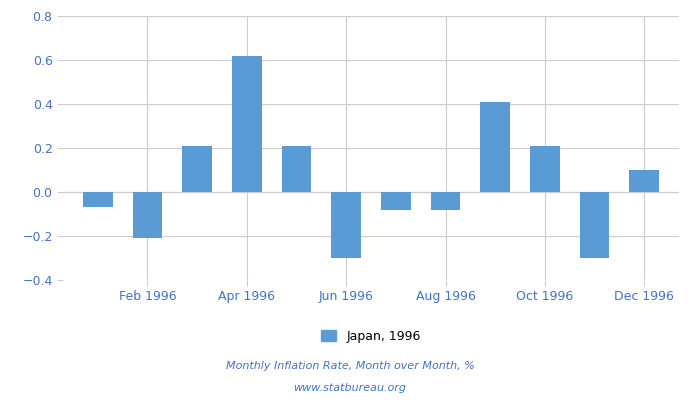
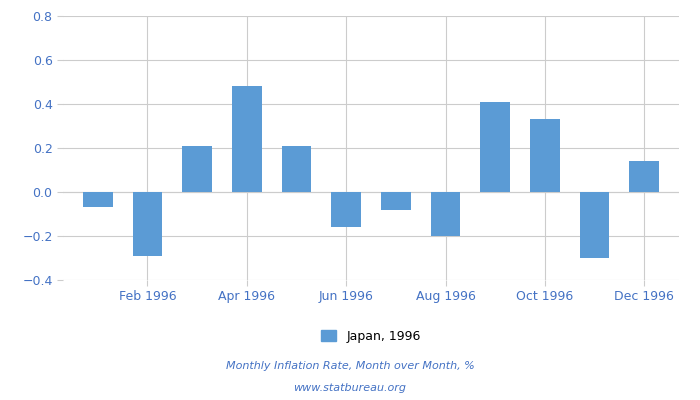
Feb 1996: -0.21 -> -0.29
Apr 1996: 0.62 -> 0.48
Jun 1996: -0.30 -> -0.16
Aug 1996: -0.08 -> -0.20
Oct 1996: 0.21 -> 0.33
Dec 1996: 0.10 -> 0.14
